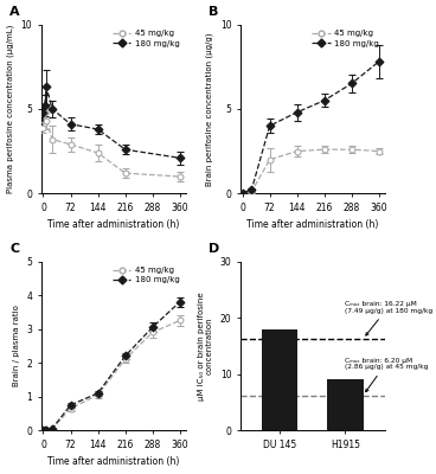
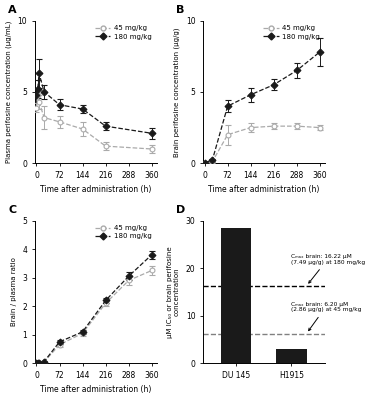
DU 145: 18.0 -> 28.5
H1915: 9.0 -> 3.0
